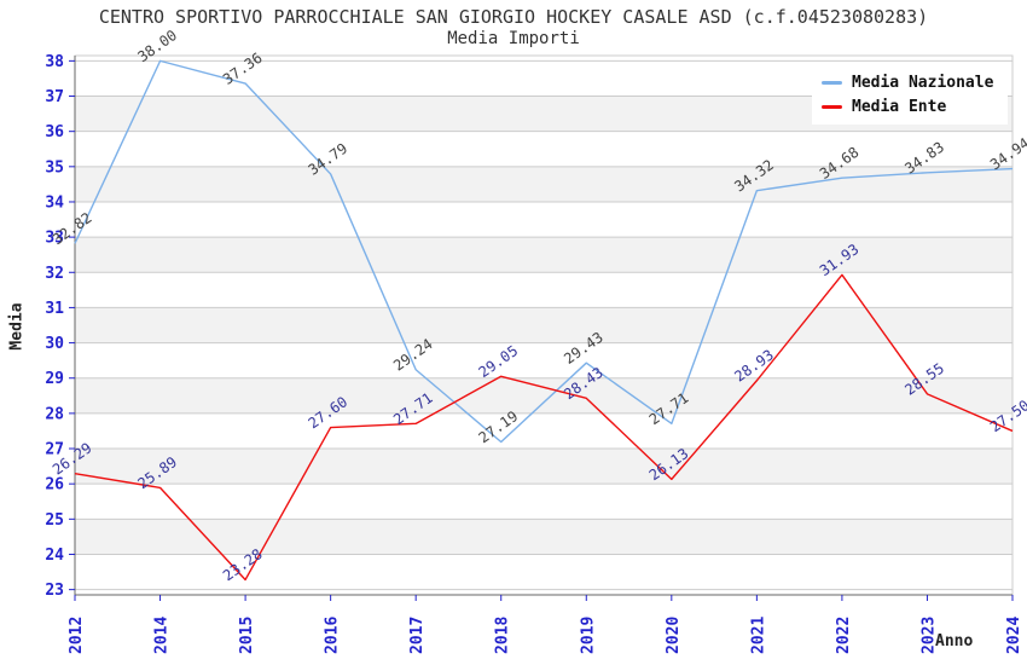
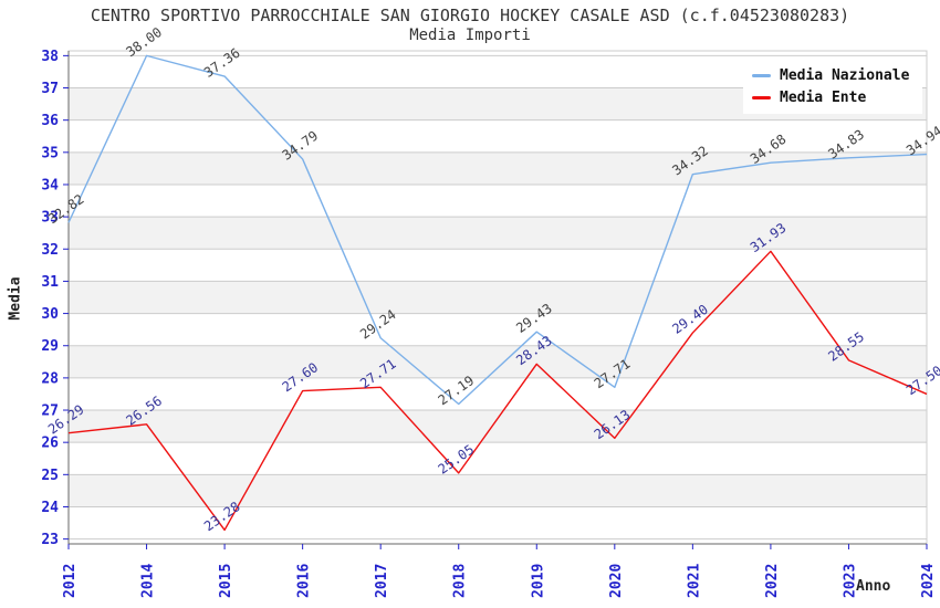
Media Ente/2014: 25.89 -> 26.56
Media Ente/2018: 29.05 -> 25.05
Media Ente/2021: 28.93 -> 29.40
